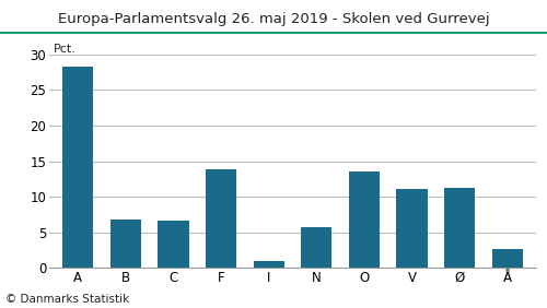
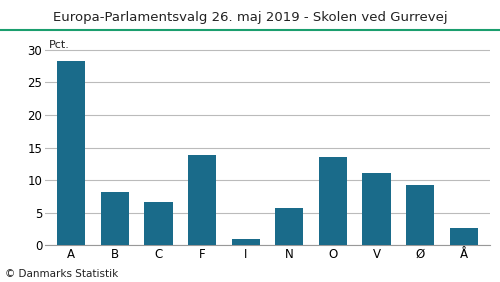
B: 6.8 -> 8.2
Ø: 11.2 -> 9.3
